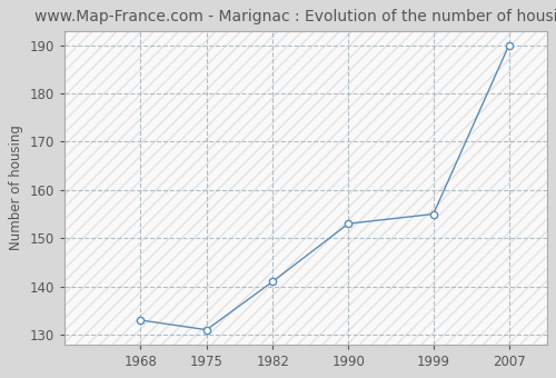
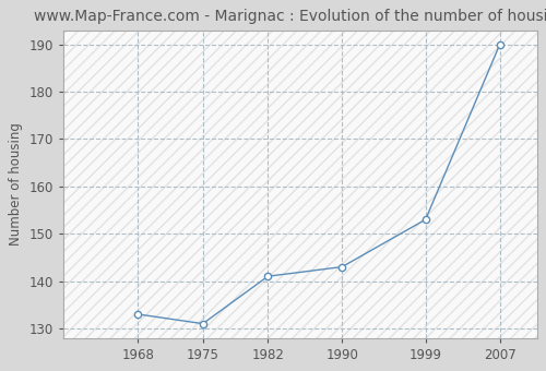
1990: 153 -> 143
1999: 155 -> 153
